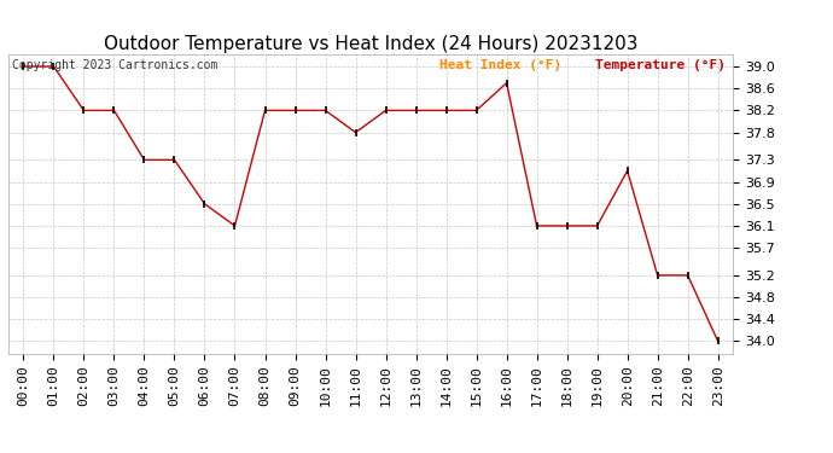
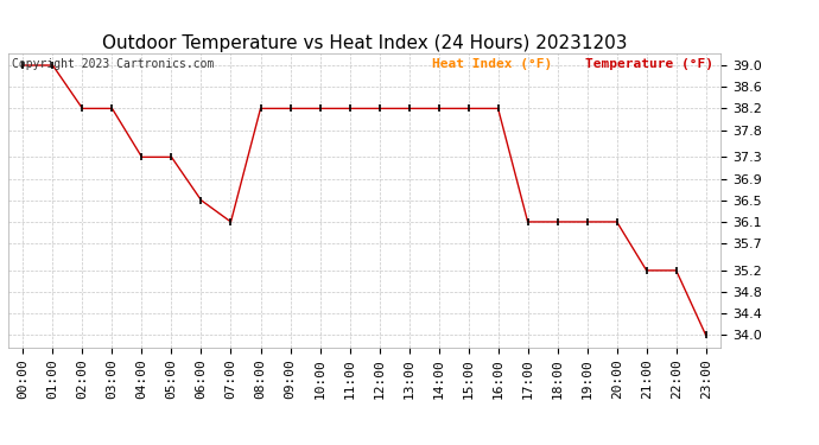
11:00: 37.8 -> 38.2
16:00: 38.7 -> 38.2
20:00: 37.1 -> 36.1
